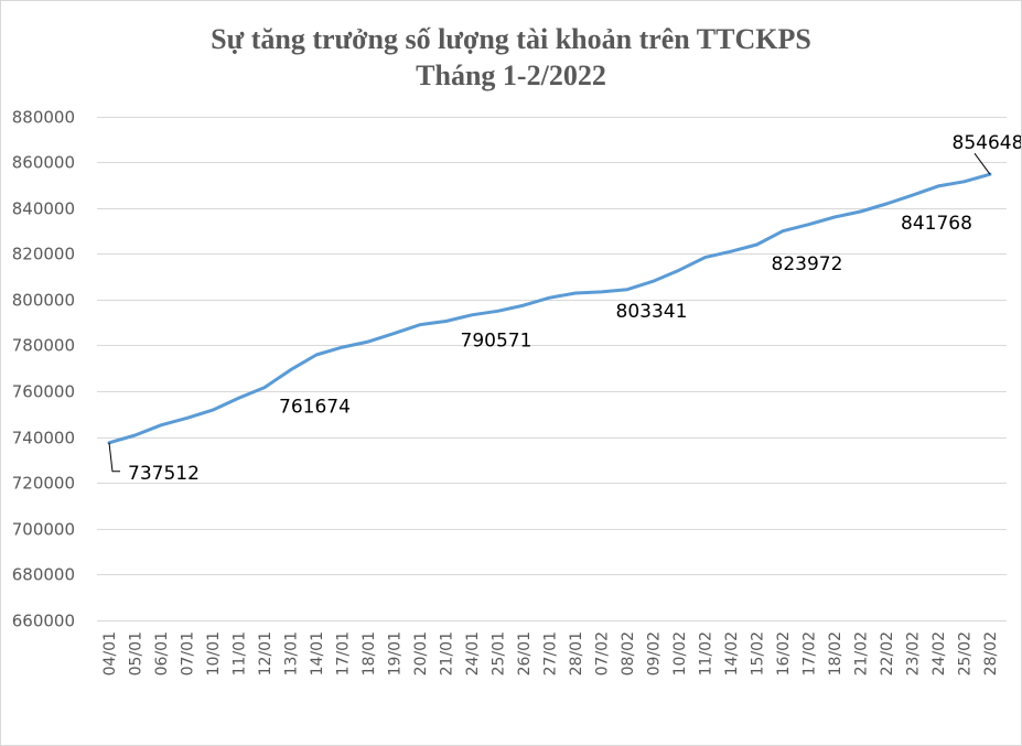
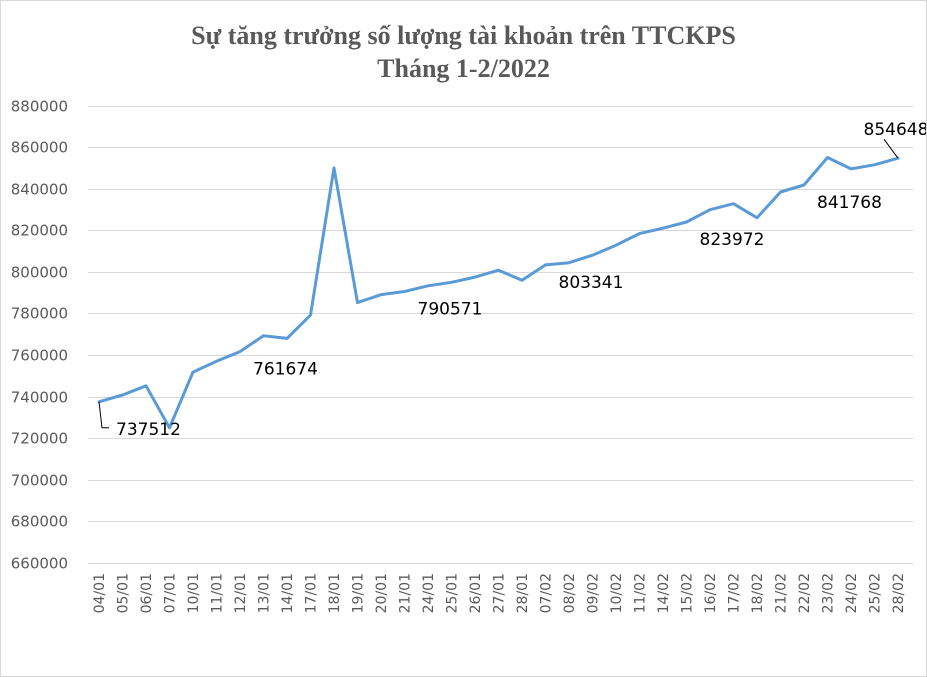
07/01: 748000 -> 725000
14/01: 776000 -> 768000
18/01: 782000 -> 850000
28/01: 803000 -> 796000
18/02: 836000 -> 826000
23/02: 846000 -> 855000
